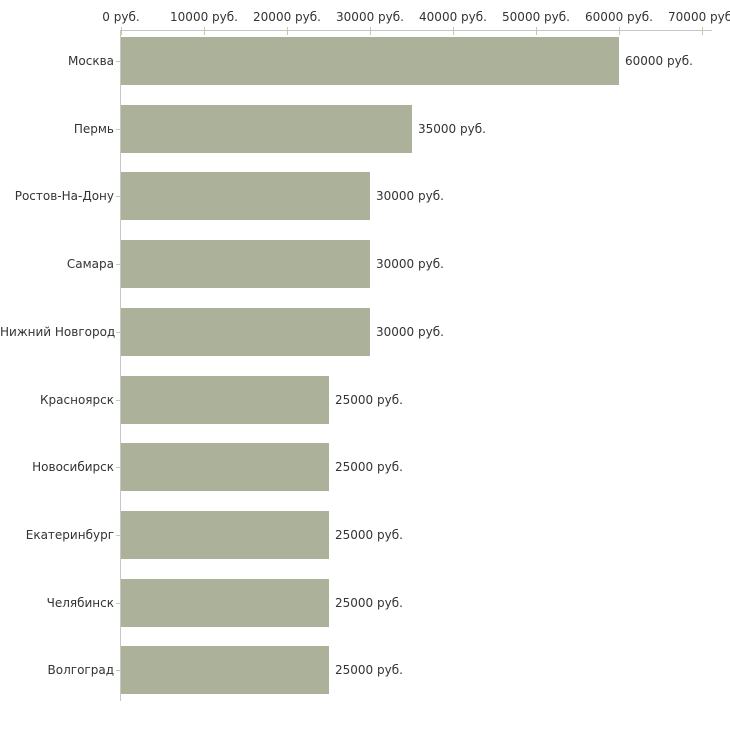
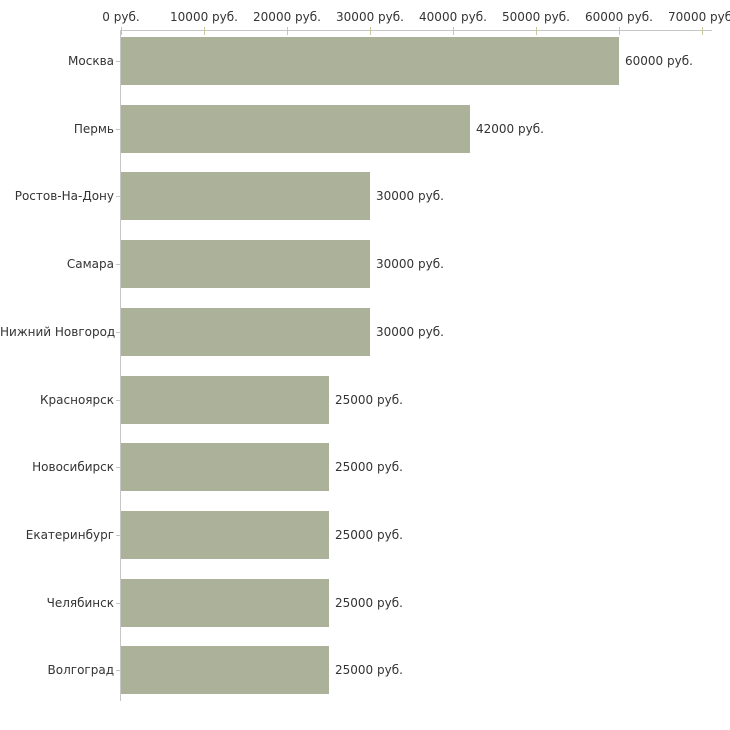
Пермь: 35000 -> 42000
